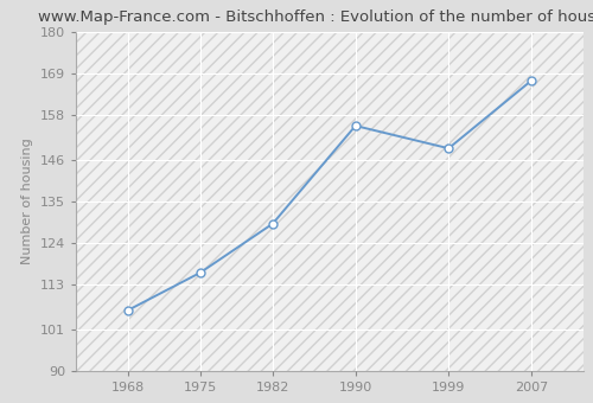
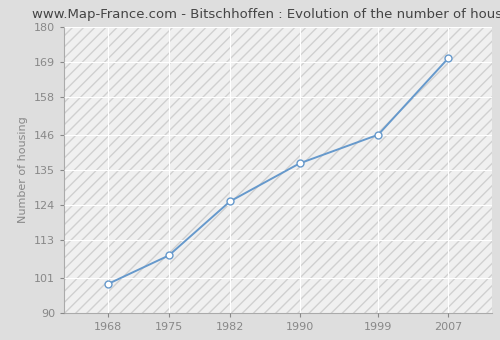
1968: 106 -> 99
1975: 116 -> 108
1982: 129 -> 125
1990: 155 -> 137
1999: 149 -> 146
2007: 167 -> 170
